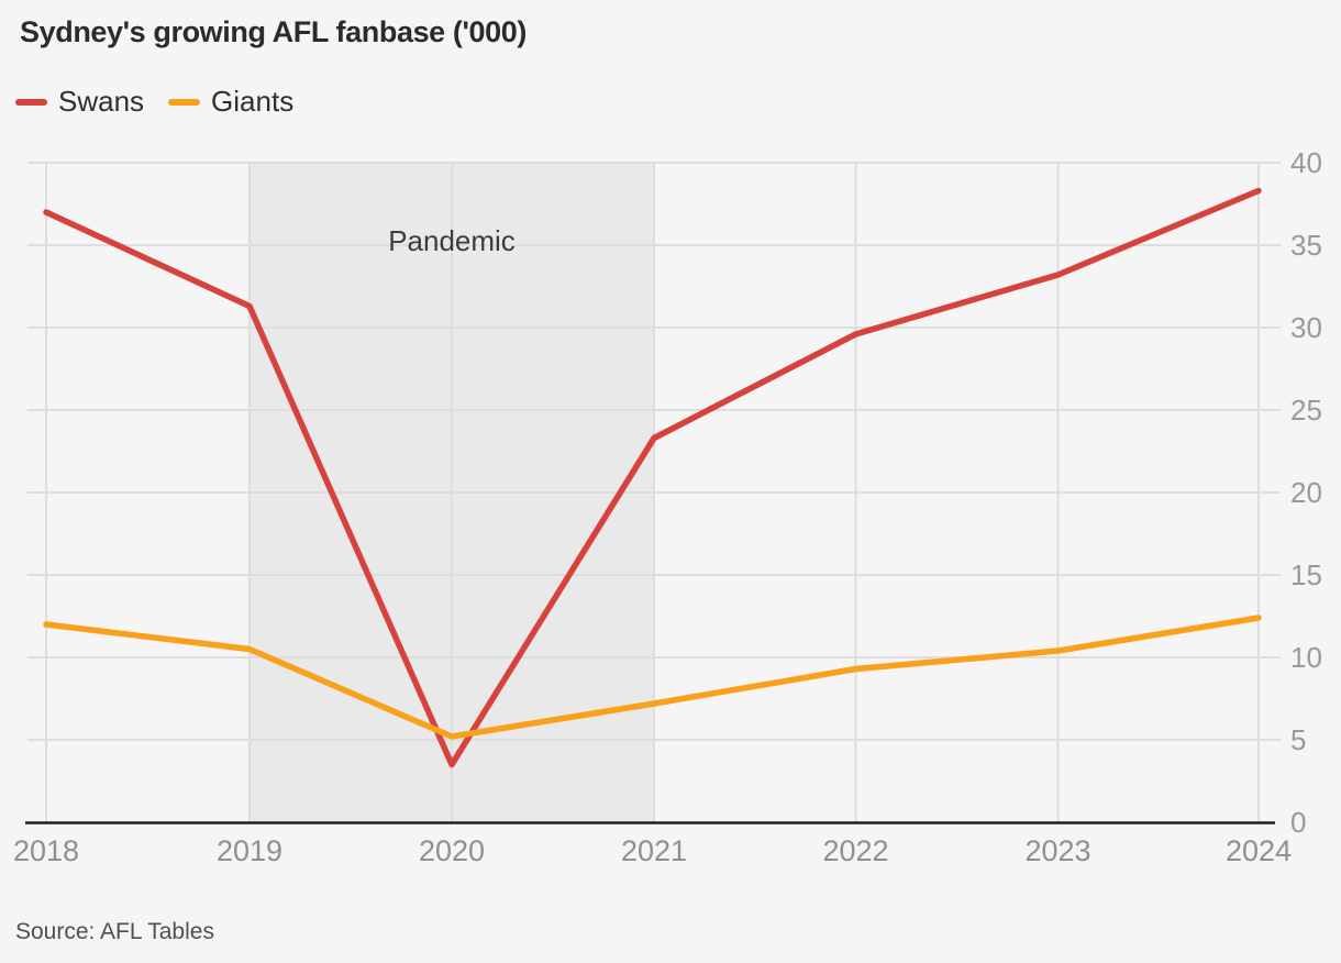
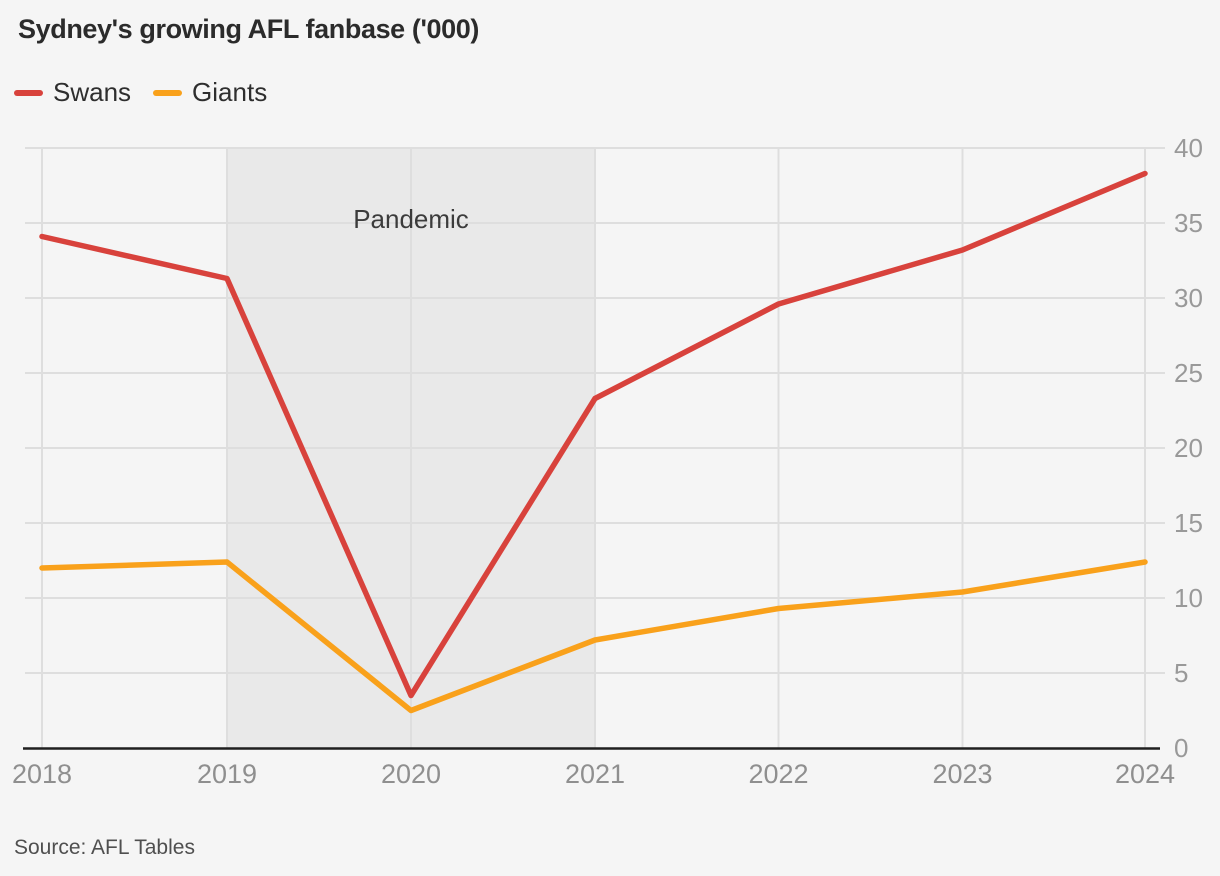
Swans/2018: 37.0 -> 34.1
Giants/2019: 10.5 -> 12.4
Giants/2020: 5.2 -> 2.5
